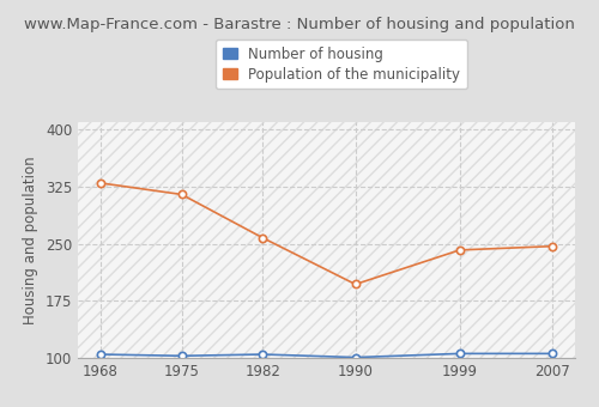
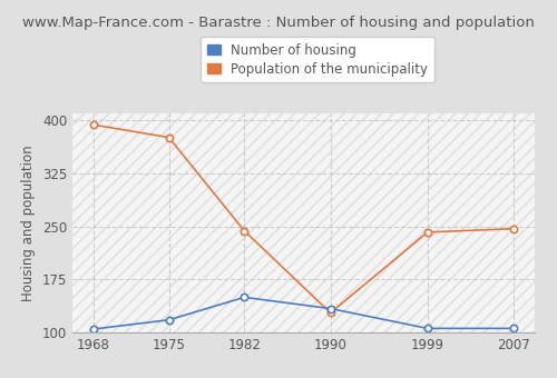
Population of the municipality/1968: 330 -> 394
Number of housing/1975: 103 -> 118
Population of the municipality/1975: 315 -> 376
Number of housing/1982: 105 -> 150
Population of the municipality/1982: 258 -> 244
Number of housing/1990: 101 -> 134
Population of the municipality/1990: 197 -> 128
